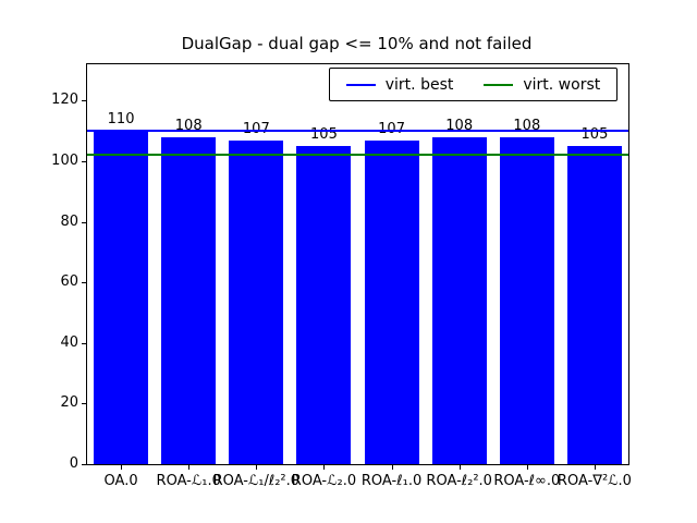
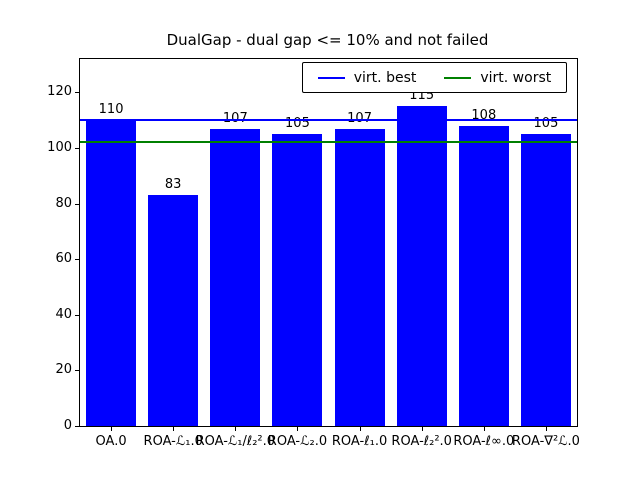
ROA-ℒ₁.0: 108 -> 83
ROA-ℓ₂².0: 108 -> 115
